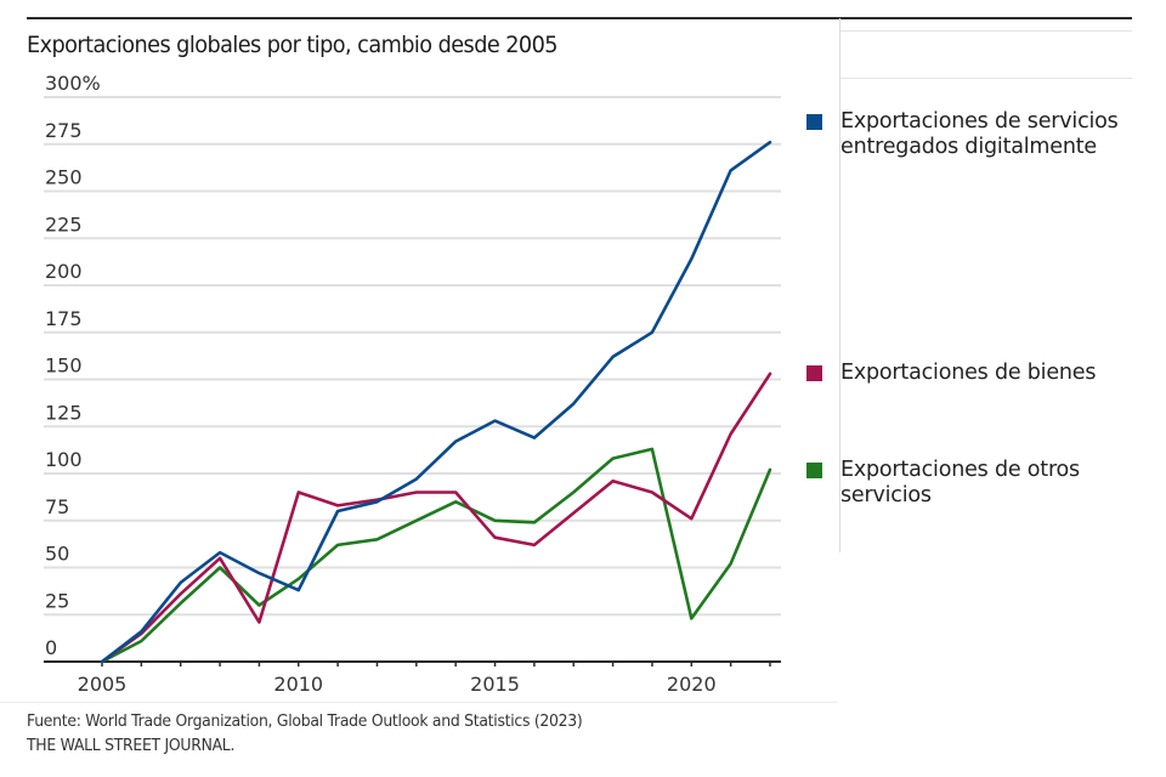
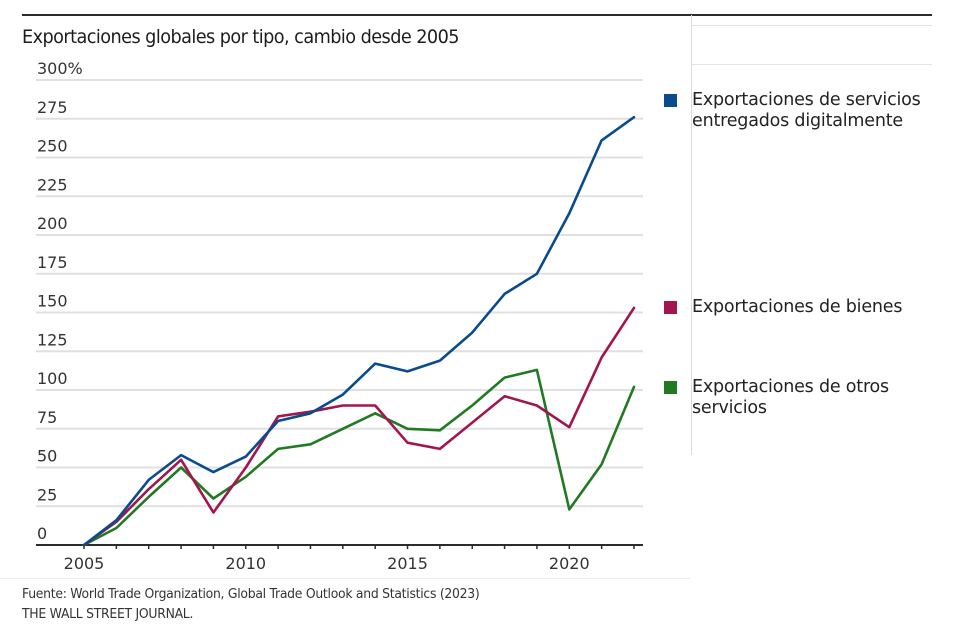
Exportaciones de servicios entregados digitalmente/2010: 38% -> 57%
Exportaciones de bienes/2010: 90% -> 50%
Exportaciones de servicios entregados digitalmente/2015: 128% -> 112%
